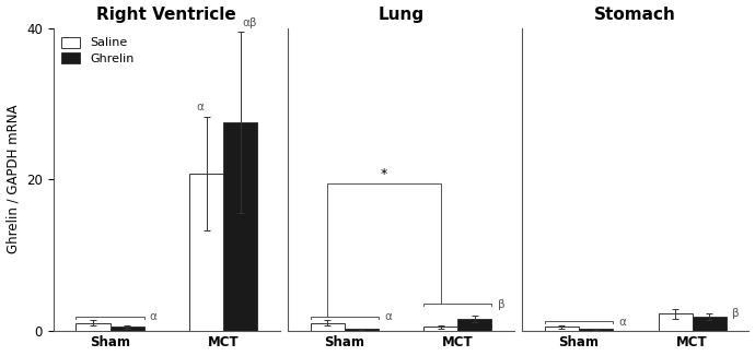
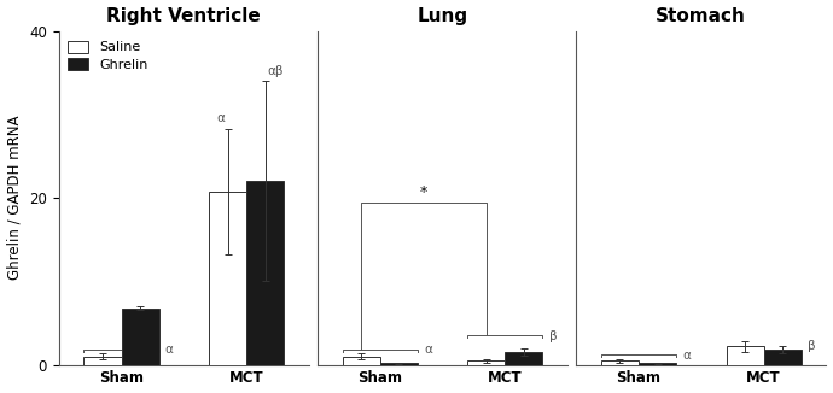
Right Ventricle/Ghrelin/Sham: 0.5 -> 6.8
Right Ventricle/Ghrelin/MCT: 27.5 -> 22.0
